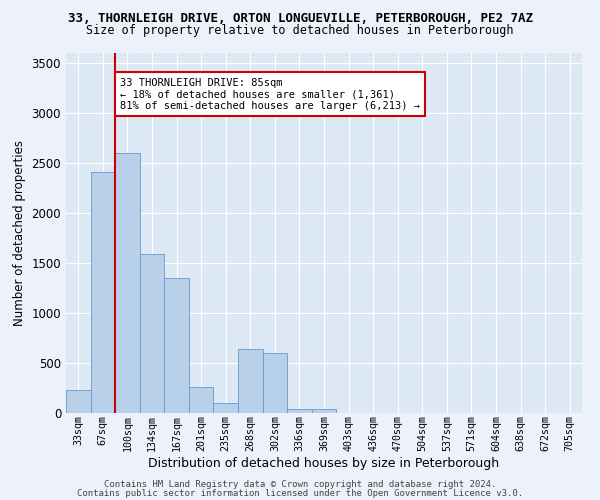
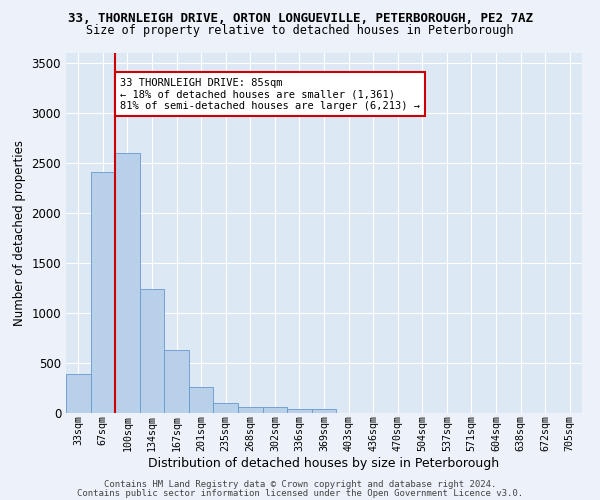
33sqm: 230 -> 390
134sqm: 1590 -> 1240
167sqm: 1350 -> 630
268sqm: 640 -> 60
302sqm: 600 -> 60
